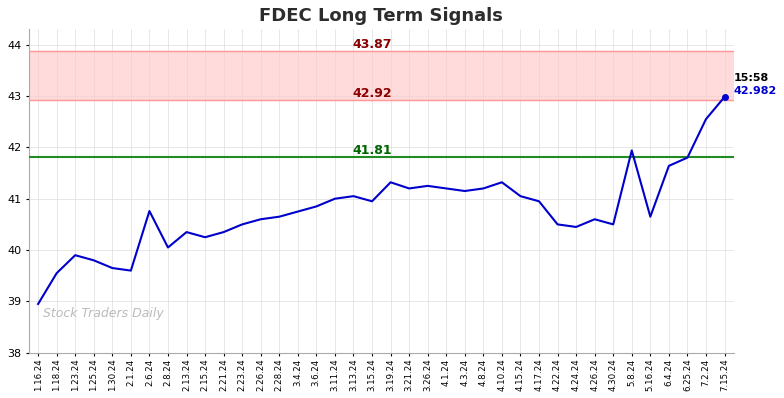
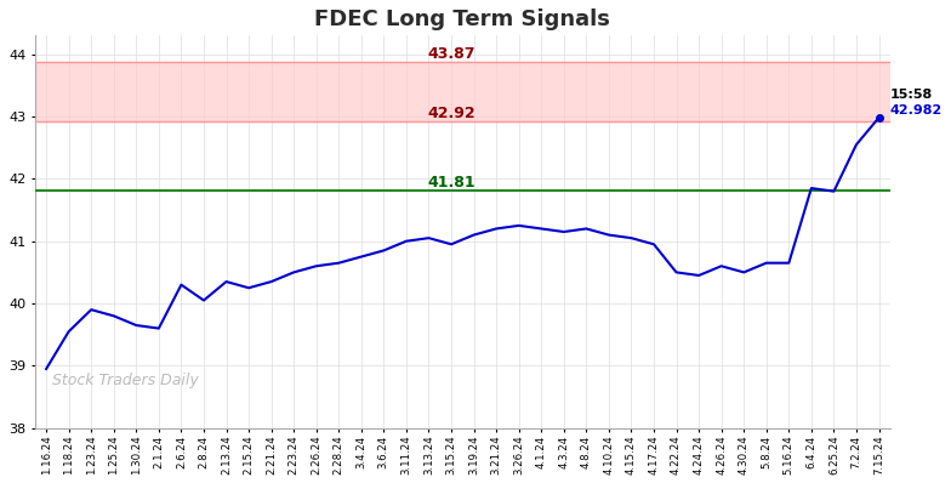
2.6.24: 40.76 -> 40.30
3.19.24: 41.32 -> 41.10
4.10.24: 41.32 -> 41.10
5.8.24: 41.94 -> 40.65
6.4.24: 41.64 -> 41.85
